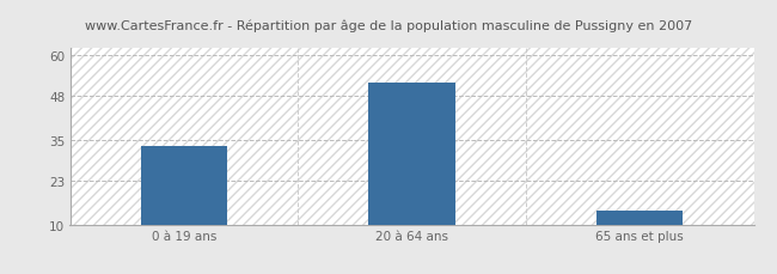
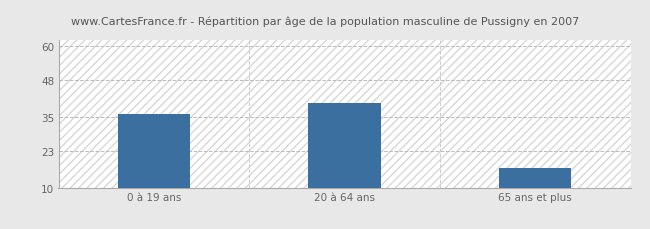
0 à 19 ans: 33 -> 36
20 à 64 ans: 52 -> 40
65 ans et plus: 14 -> 17
